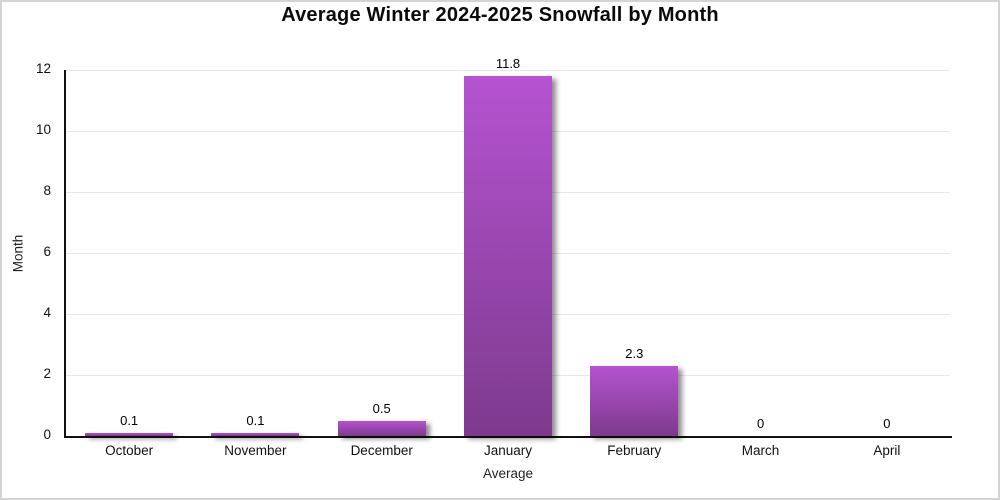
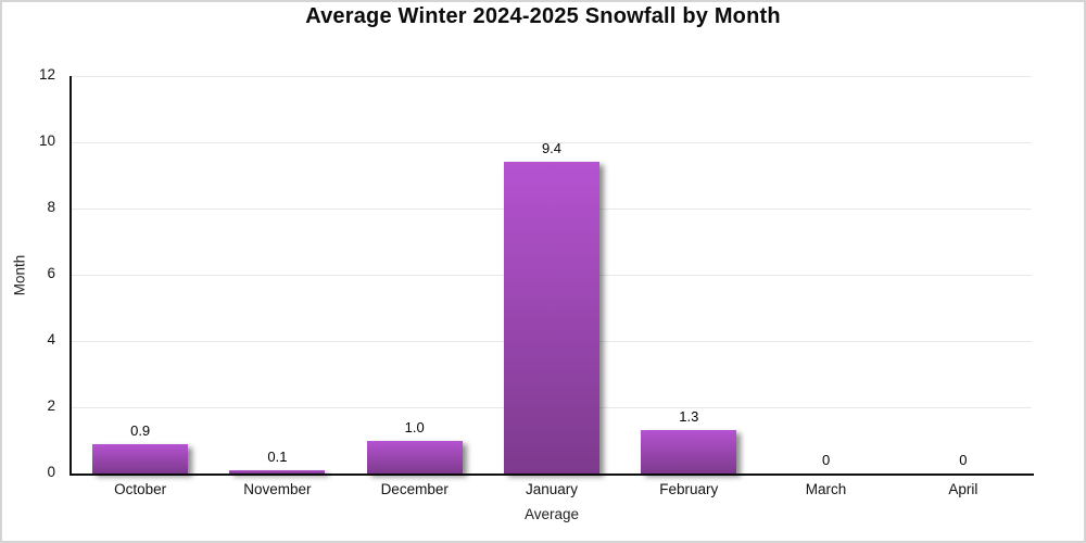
October: 0.1 -> 0.9
December: 0.5 -> 1.0
January: 11.8 -> 9.4
February: 2.3 -> 1.3
